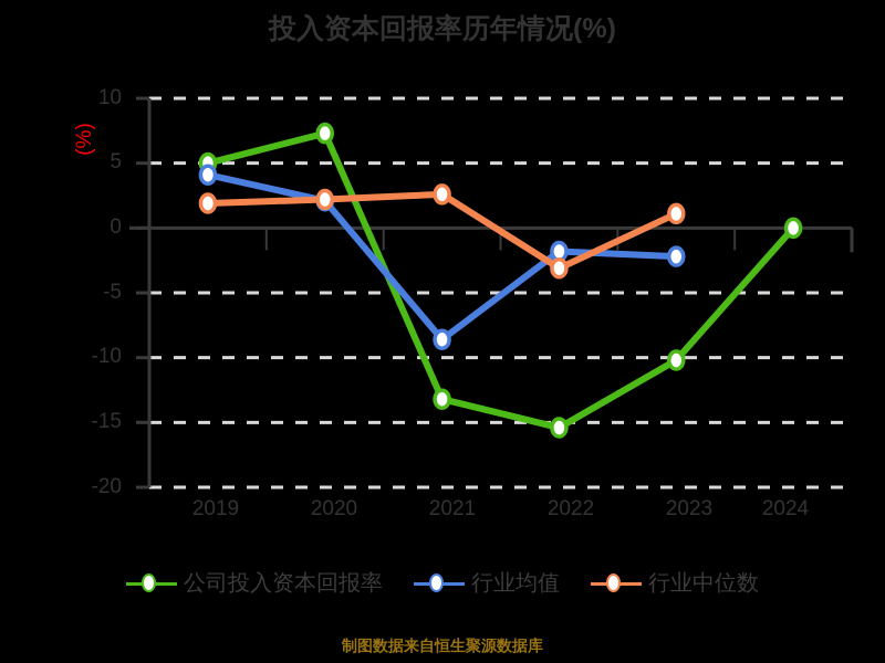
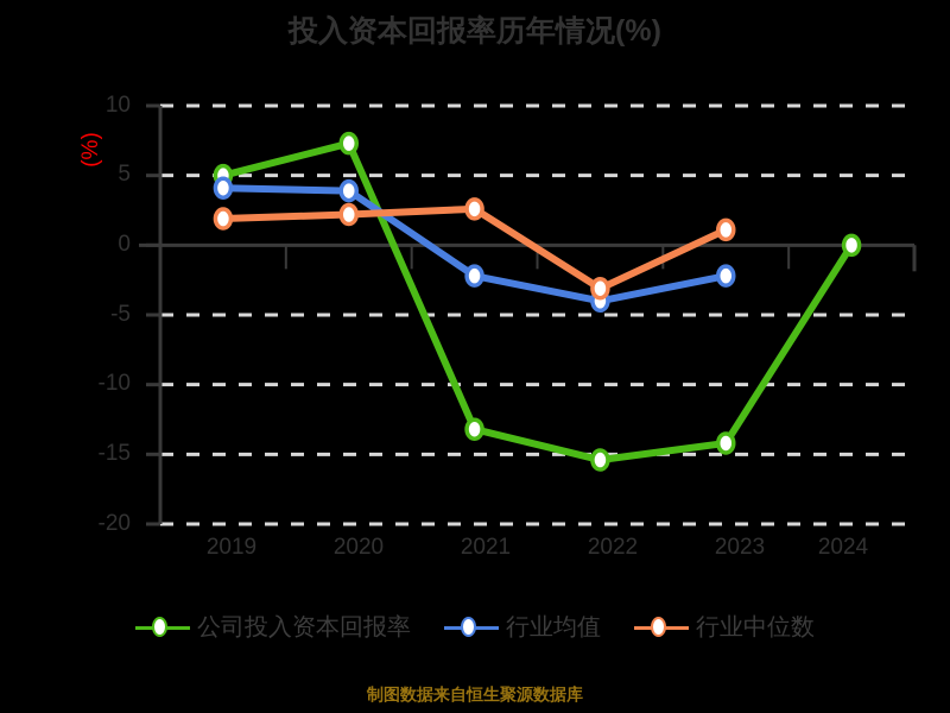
行业均值/2020: 2.1 -> 3.9
行业均值/2021: -8.6 -> -2.2
行业均值/2022: -1.8 -> -4.0
公司投入资本回报率/2023: -10.2 -> -14.2
